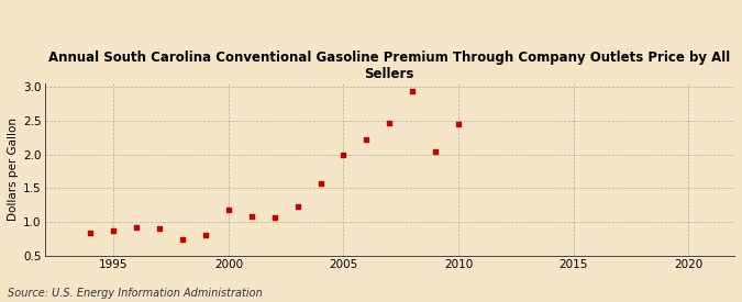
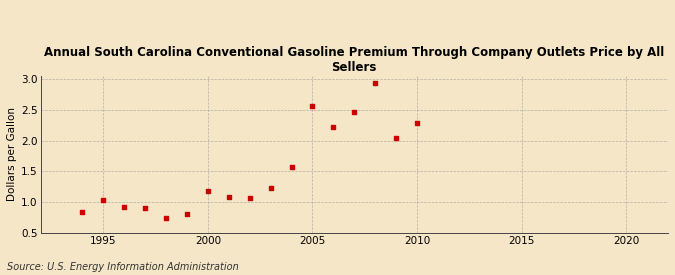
1995: 0.87 -> 1.04
2005: 1.99 -> 2.56
2010: 2.45 -> 2.28
